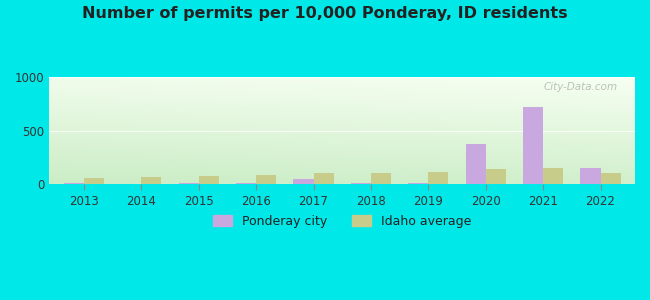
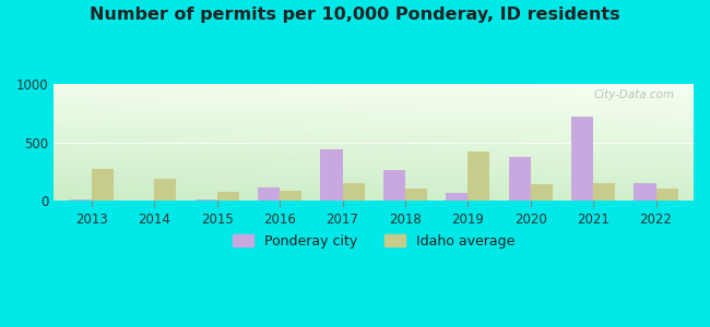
Idaho average/2013: 60 -> 270
Idaho average/2014: 60 -> 190
Ponderay city/2016: 10 -> 110
Ponderay city/2017: 50 -> 440
Idaho average/2017: 100 -> 150
Ponderay city/2018: 10 -> 260
Ponderay city/2019: 10 -> 70
Idaho average/2019: 120 -> 420
